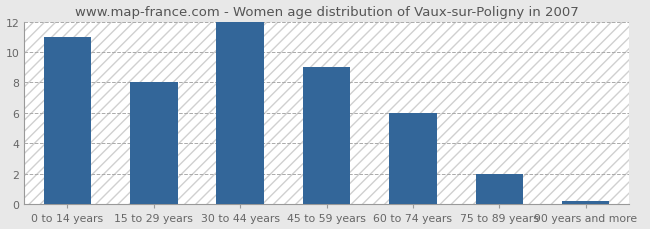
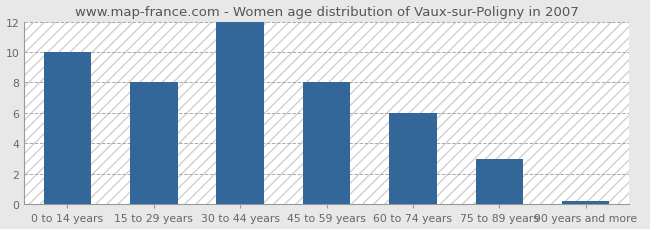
0 to 14 years: 11.0 -> 10.0
45 to 59 years: 9.0 -> 8.0
75 to 89 years: 2.0 -> 3.0
